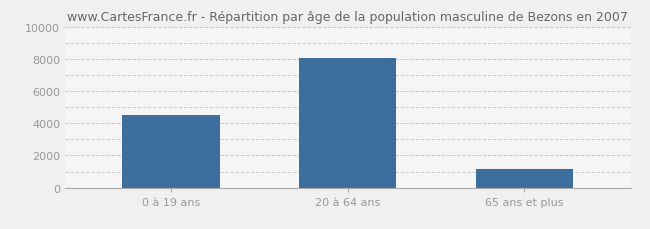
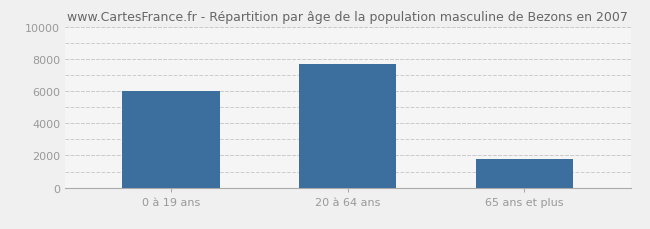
0 à 19 ans: 4500 -> 6000
20 à 64 ans: 8000 -> 7700
65 ans et plus: 1200 -> 1800
